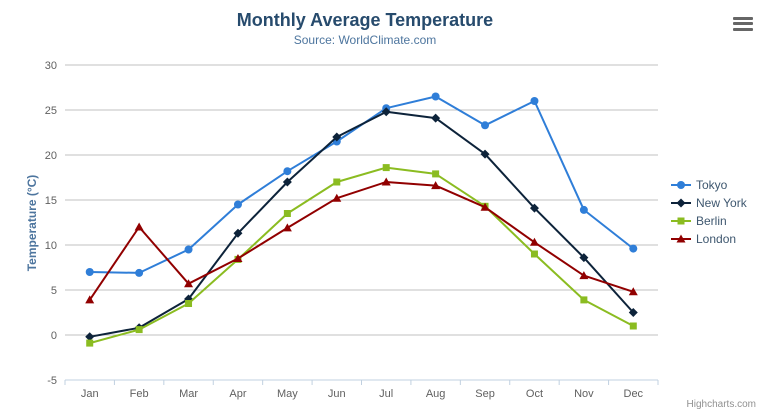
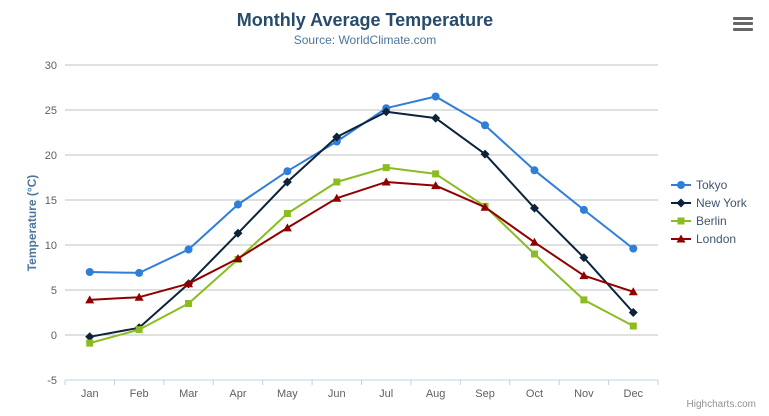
London/Feb: 12 -> 4
New York/Mar: 4 -> 6
Tokyo/Oct: 26 -> 18
